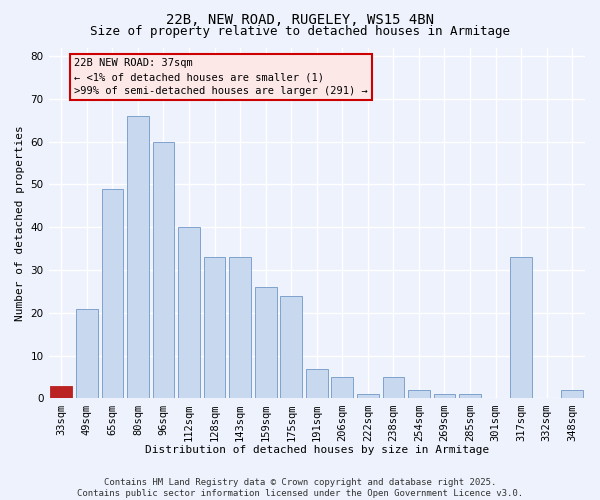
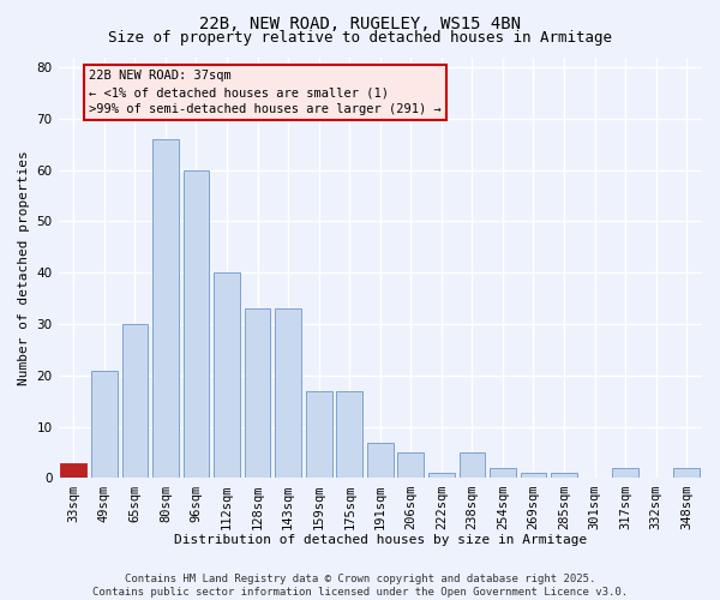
65sqm: 49 -> 30
159sqm: 26 -> 17
175sqm: 24 -> 17
317sqm: 33 -> 2
